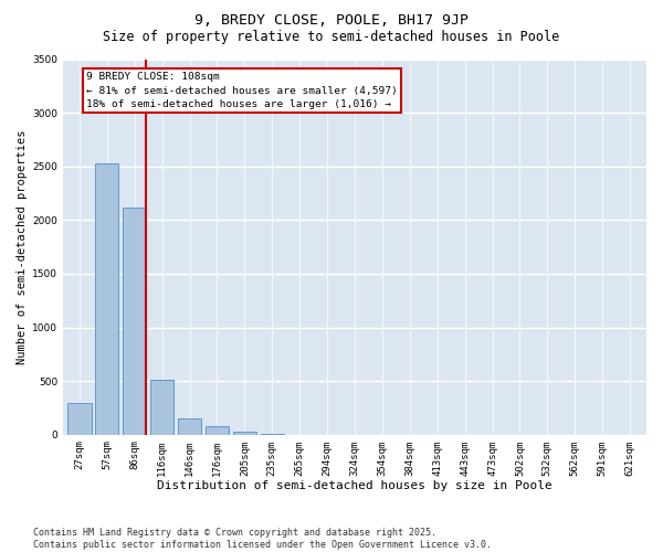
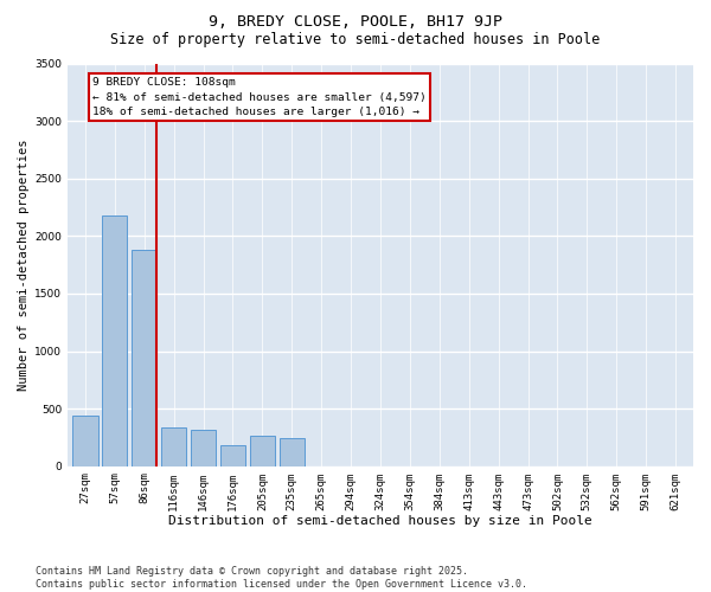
27sqm: 300 -> 440
57sqm: 2530 -> 2180
86sqm: 2120 -> 1880
116sqm: 510 -> 340
146sqm: 160 -> 320
176sqm: 80 -> 180
205sqm: 20 -> 260
235sqm: 0 -> 240
